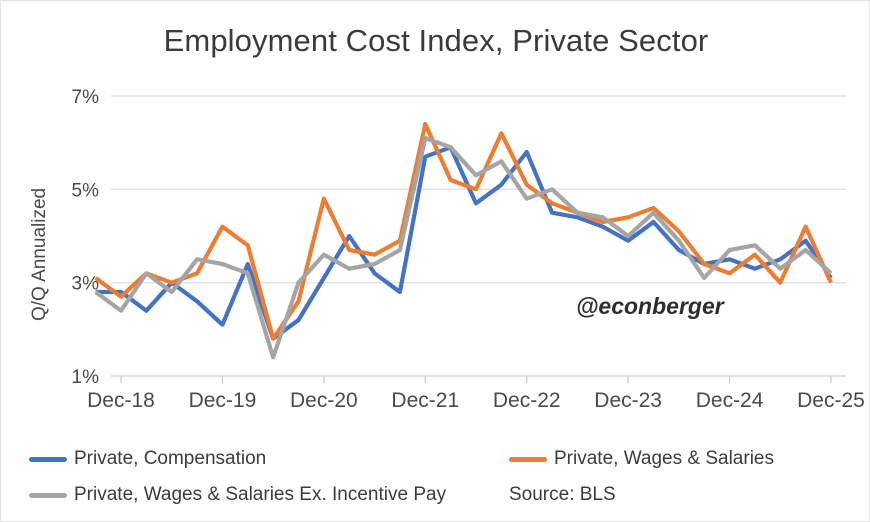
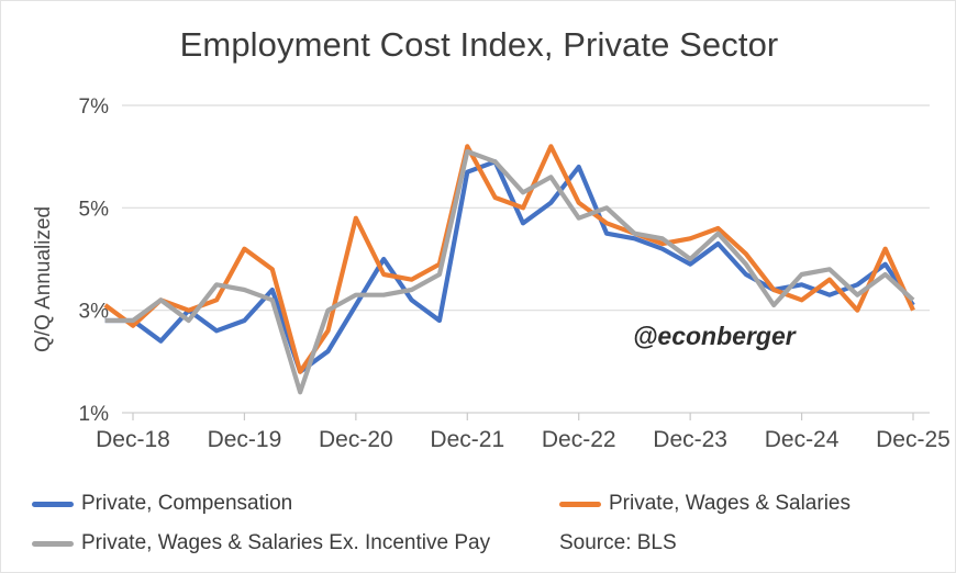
Private, Wages & Salaries Ex. Incentive Pay/Dec-18: 2.4% -> 2.8%
Private, Compensation/Dec-19: 2.1% -> 2.8%
Private, Wages & Salaries Ex. Incentive Pay/Dec-20: 3.6% -> 3.3%
Private, Wages & Salaries/Dec-21: 6.4% -> 6.2%
